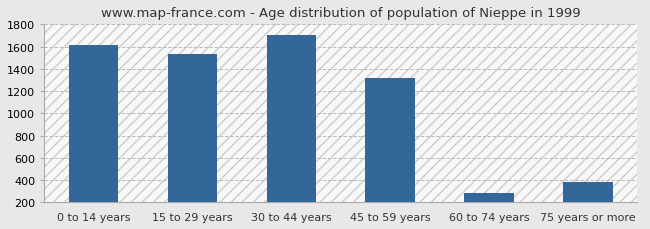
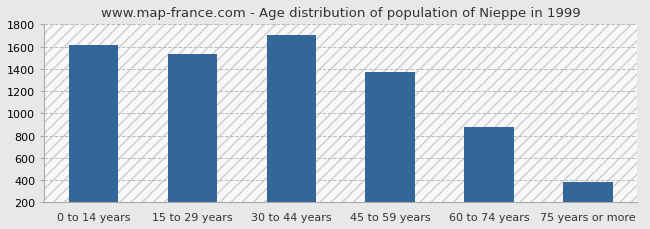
45 to 59 years: 1320 -> 1370
60 to 74 years: 280 -> 880
